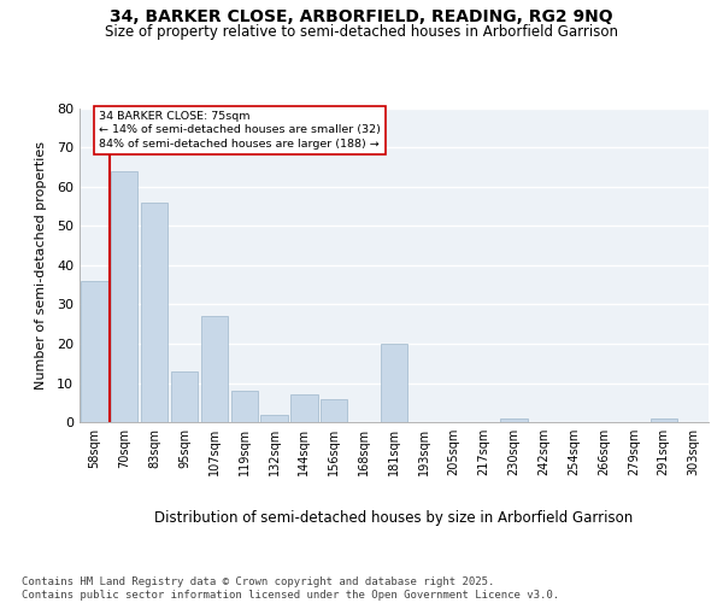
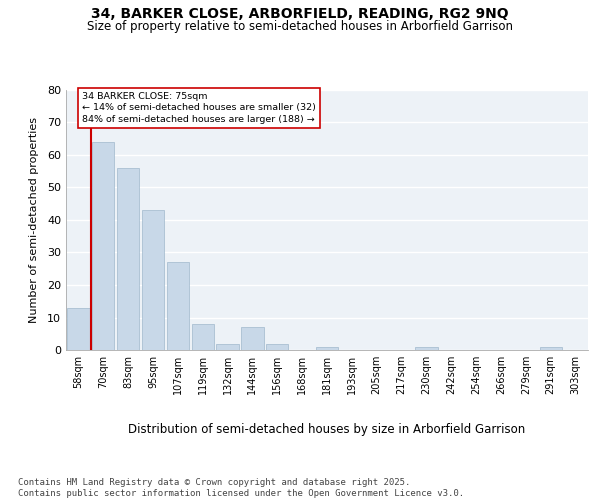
58sqm: 36 -> 13
95sqm: 13 -> 43
156sqm: 6 -> 2
181sqm: 20 -> 1
